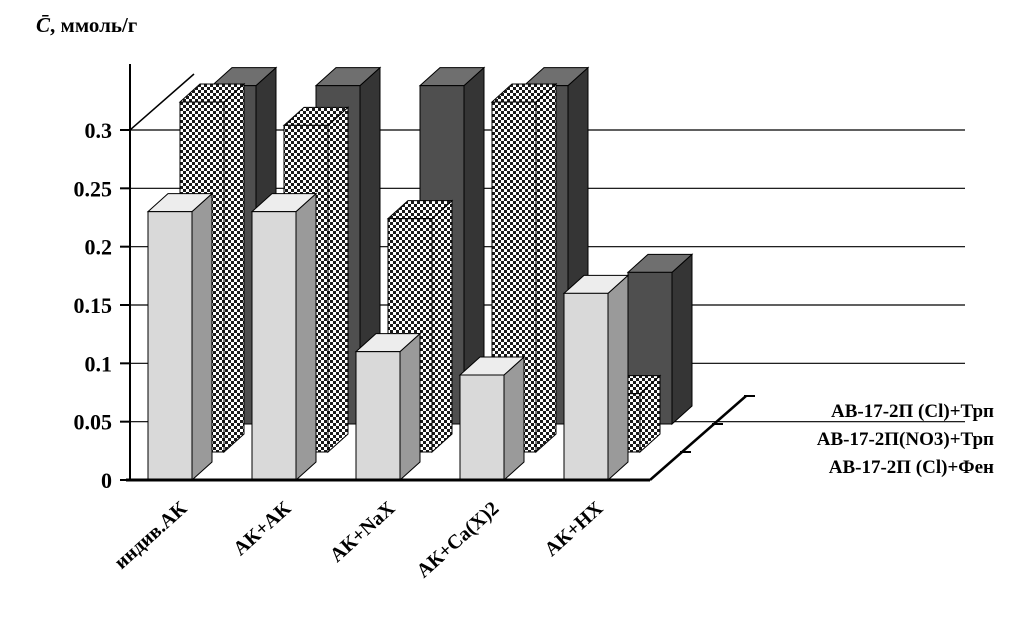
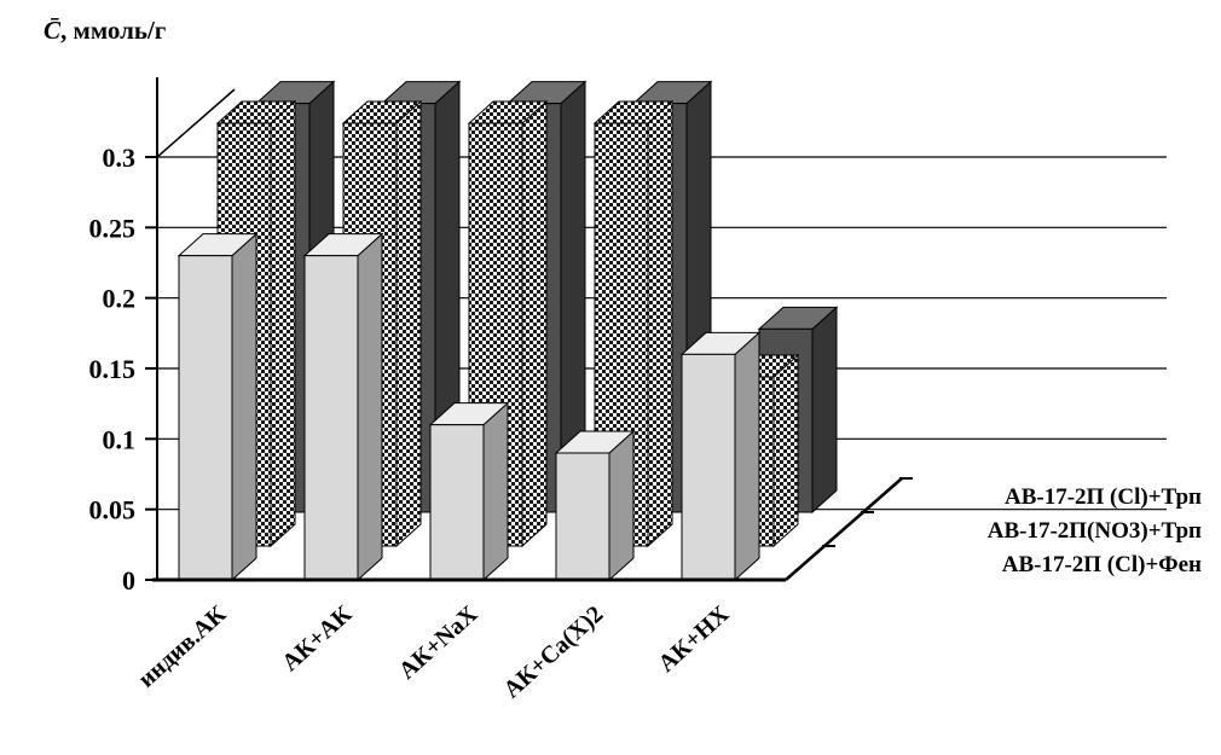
АВ-17-2П(NO3)+Трп/АК+АК: 0.28 -> 0.30
АВ-17-2П(NO3)+Трп/АК+NaX: 0.20 -> 0.30
АВ-17-2П(NO3)+Трп/АК+HX: 0.05 -> 0.12
